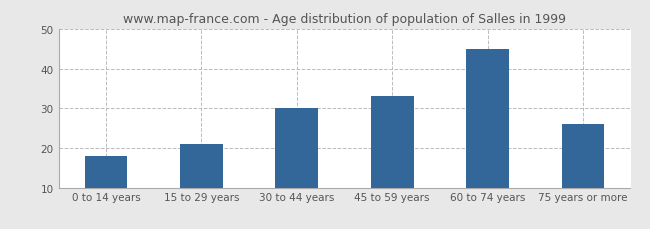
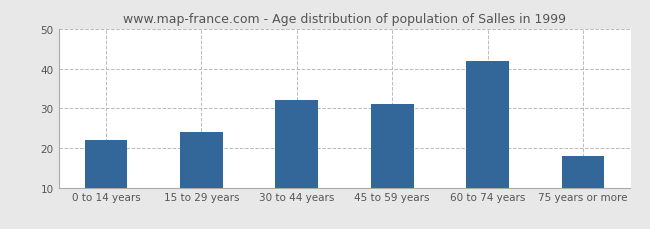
0 to 14 years: 18 -> 22
15 to 29 years: 21 -> 24
30 to 44 years: 30 -> 32
45 to 59 years: 33 -> 31
60 to 74 years: 45 -> 42
75 years or more: 26 -> 18
